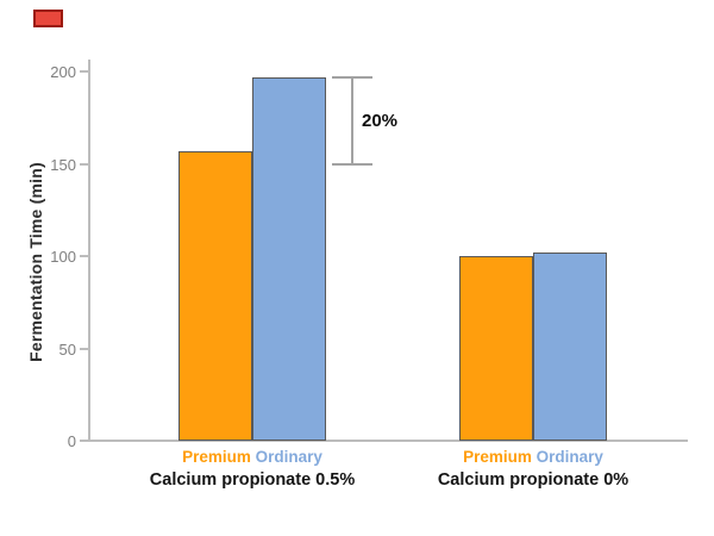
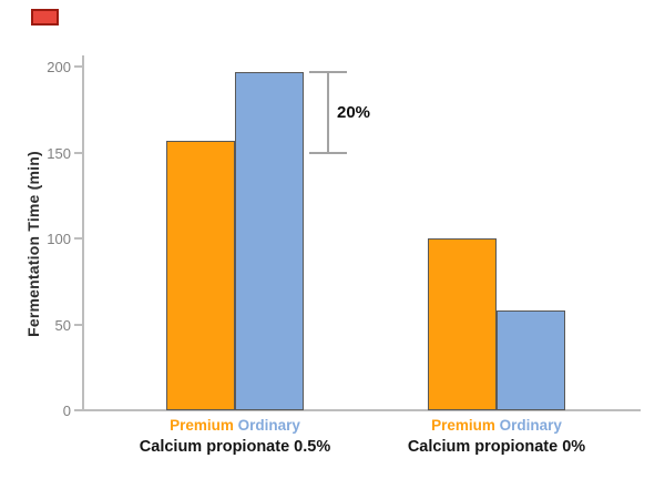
Ordinary/Calcium propionate 0%: 102 -> 58
